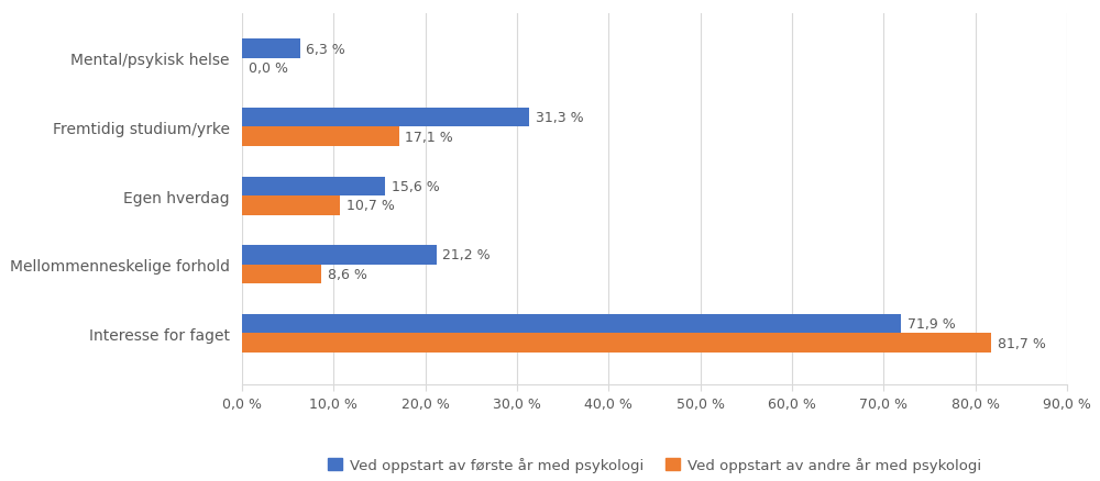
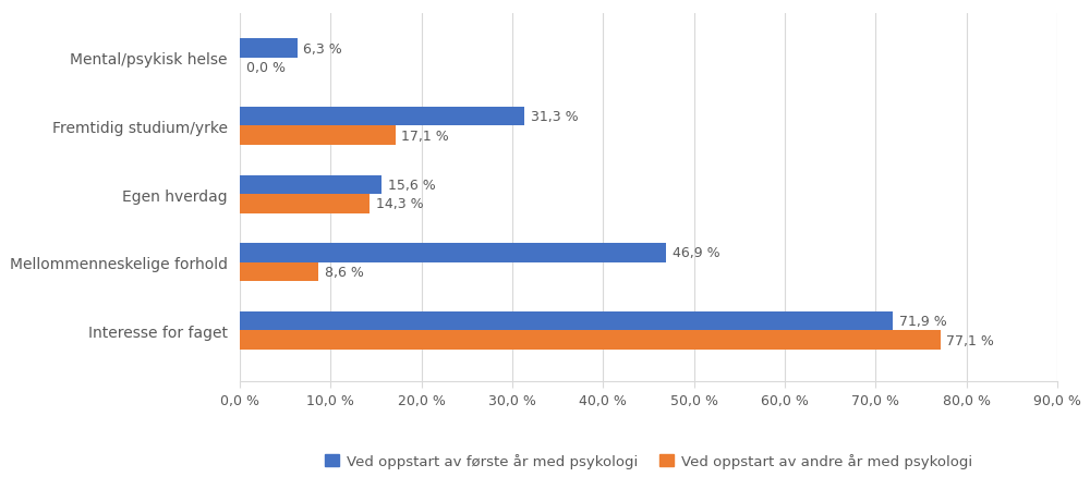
Ved oppstart av andre år med psykologi/Egen hverdag: 10,7 -> 14,3
Ved oppstart av første år med psykologi/Mellommenneskelige forhold: 21,2 -> 46,9
Ved oppstart av andre år med psykologi/Interesse for faget: 81,7 -> 77,1
